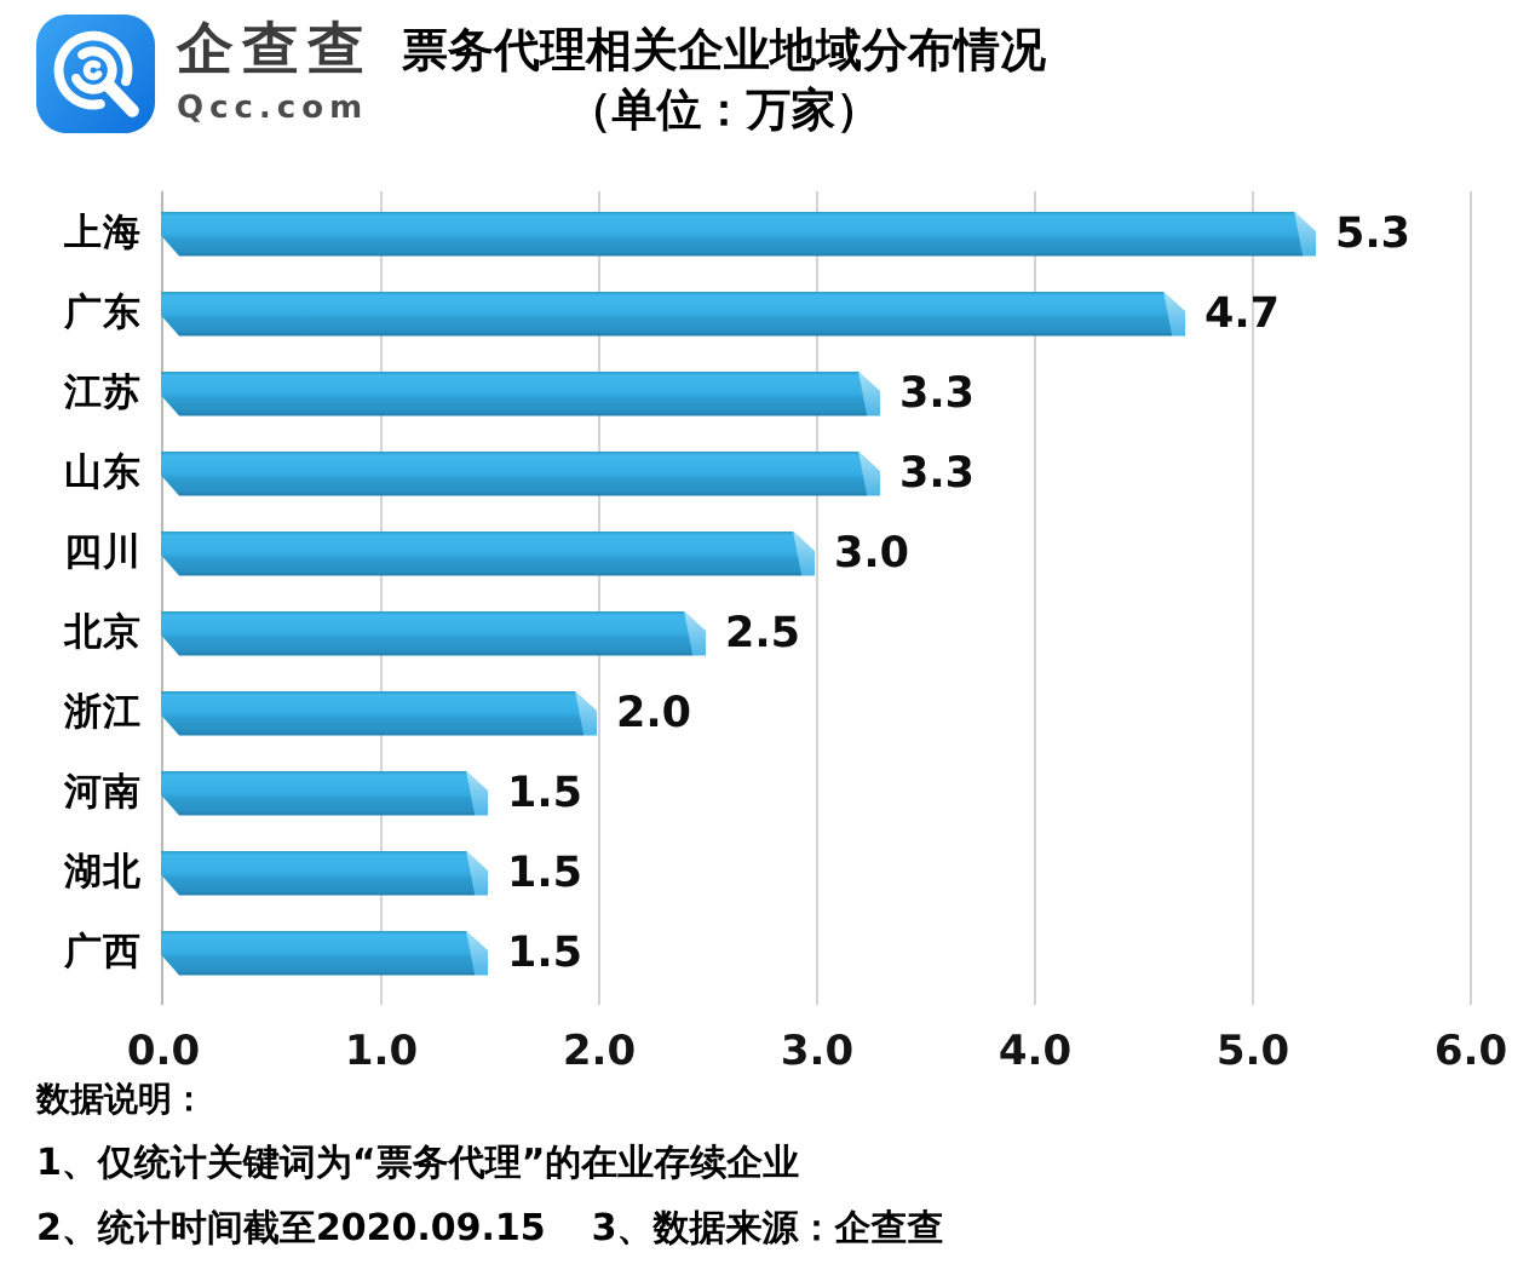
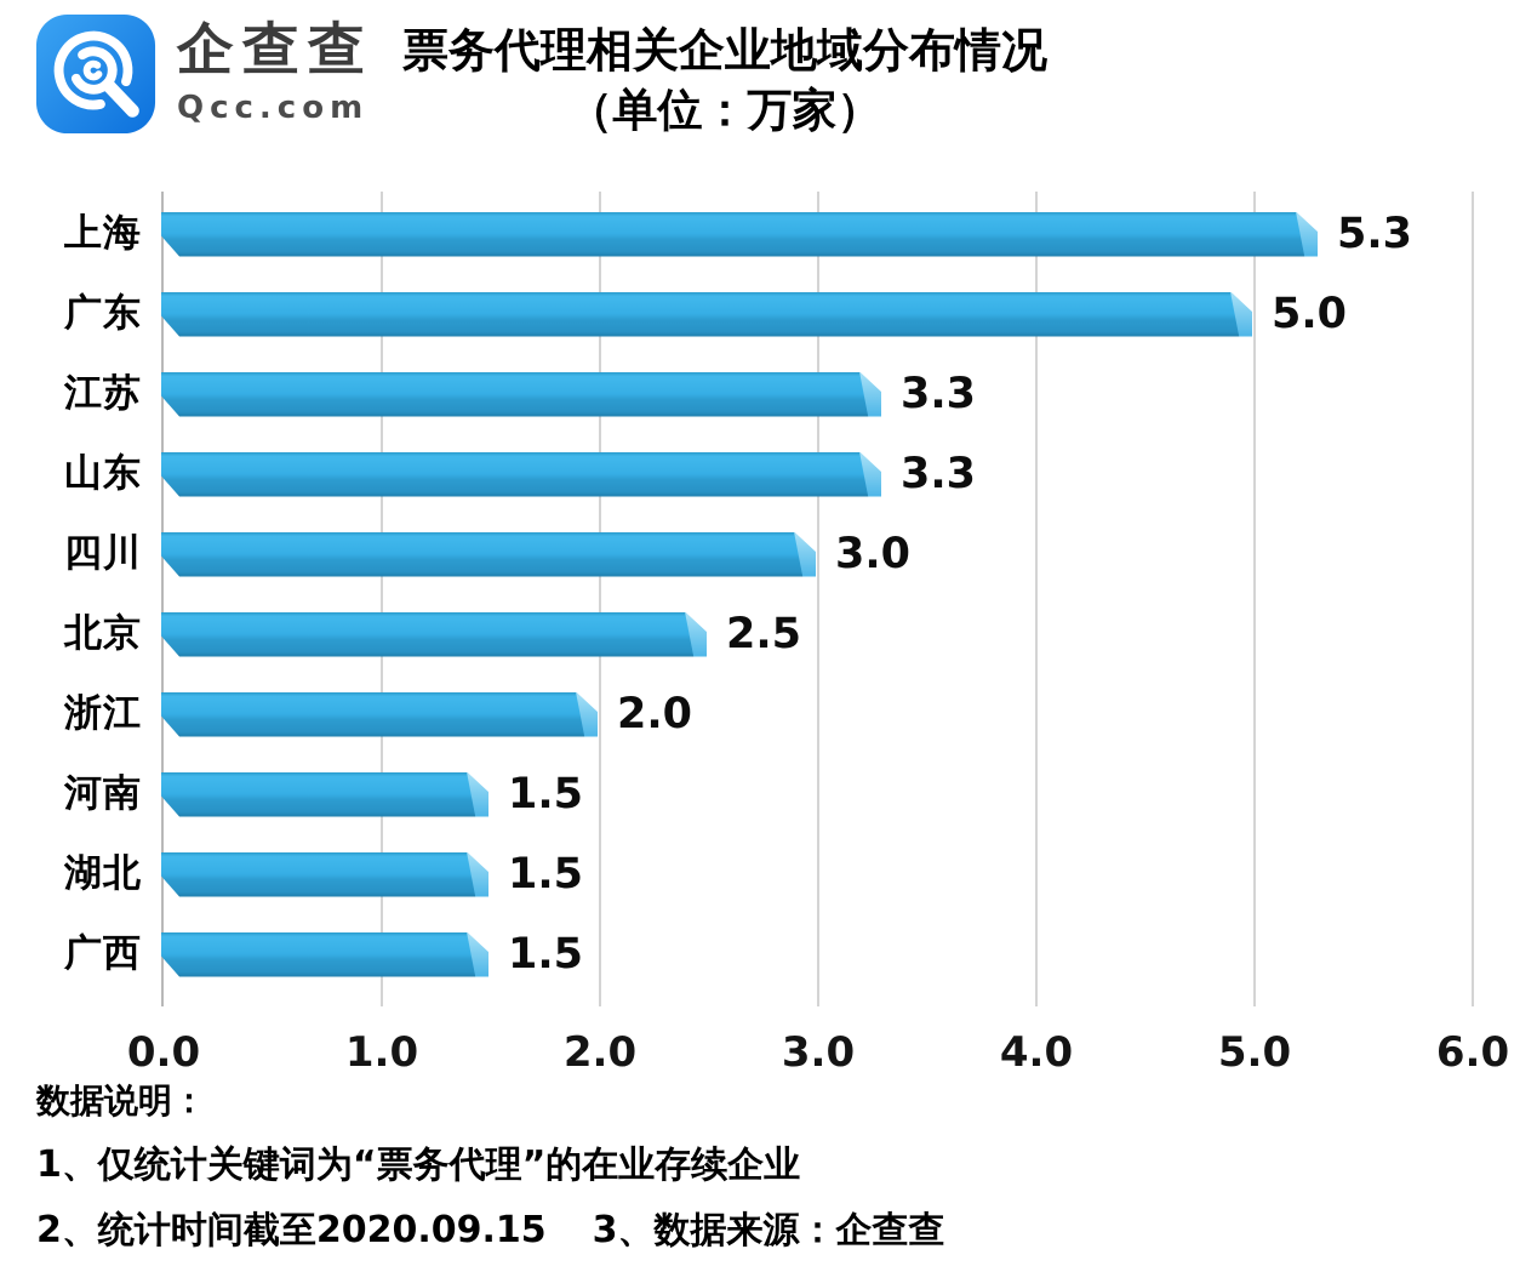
广东: 4.7 -> 5.0
